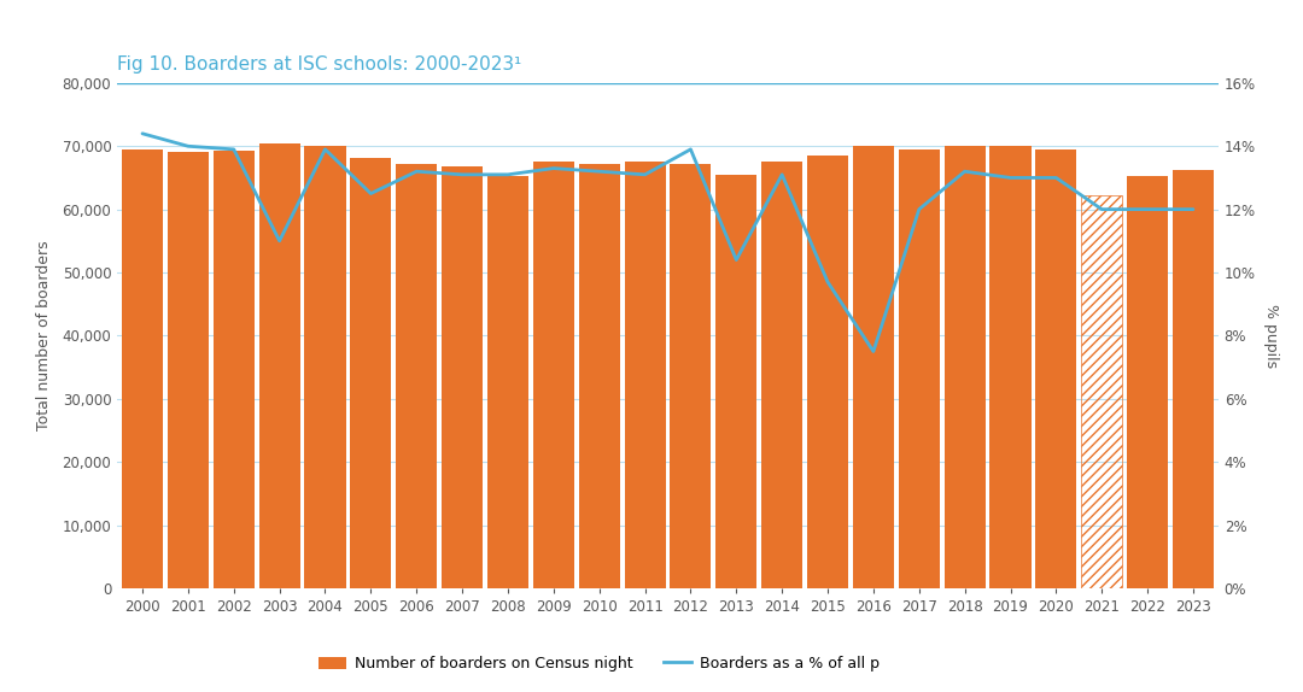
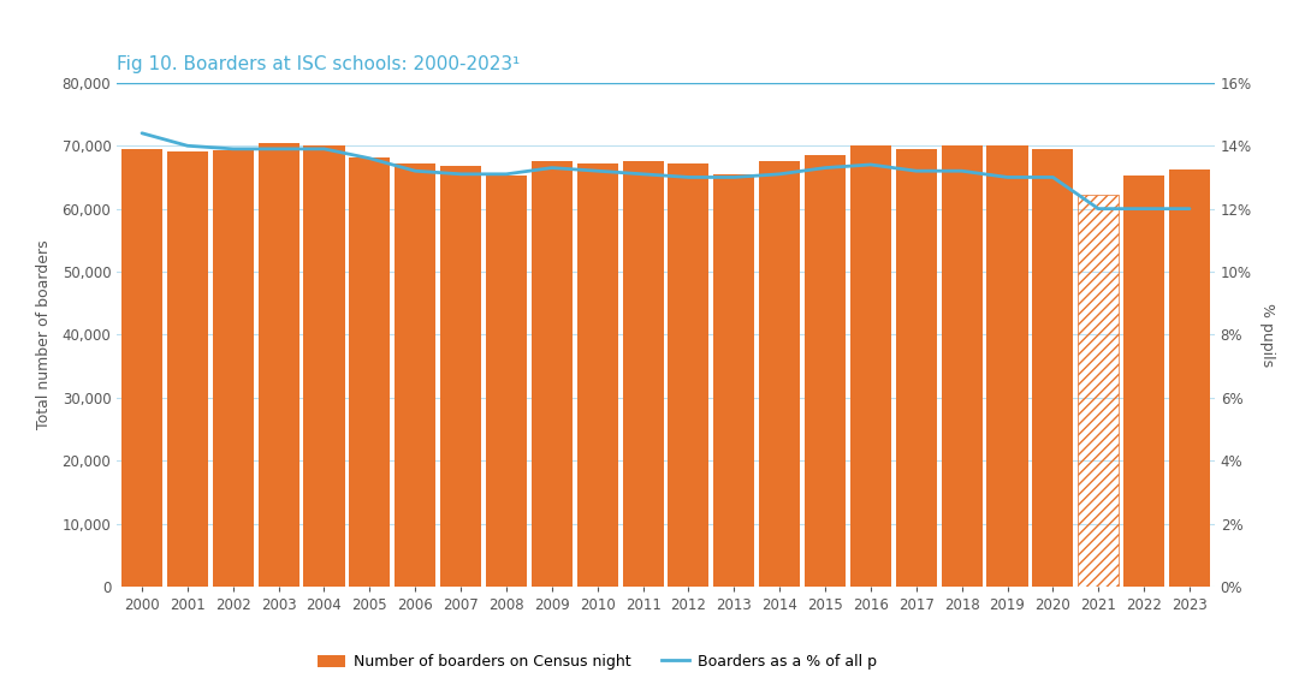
Boarders as a % of all p/2003: 11.0% -> 13.9%
Boarders as a % of all p/2005: 12.5% -> 13.6%
Boarders as a % of all p/2012: 13.9% -> 13.0%
Boarders as a % of all p/2013: 10.4% -> 13.0%
Boarders as a % of all p/2015: 9.7% -> 13.3%
Boarders as a % of all p/2016: 7.5% -> 13.4%
Boarders as a % of all p/2017: 12.0% -> 13.2%
